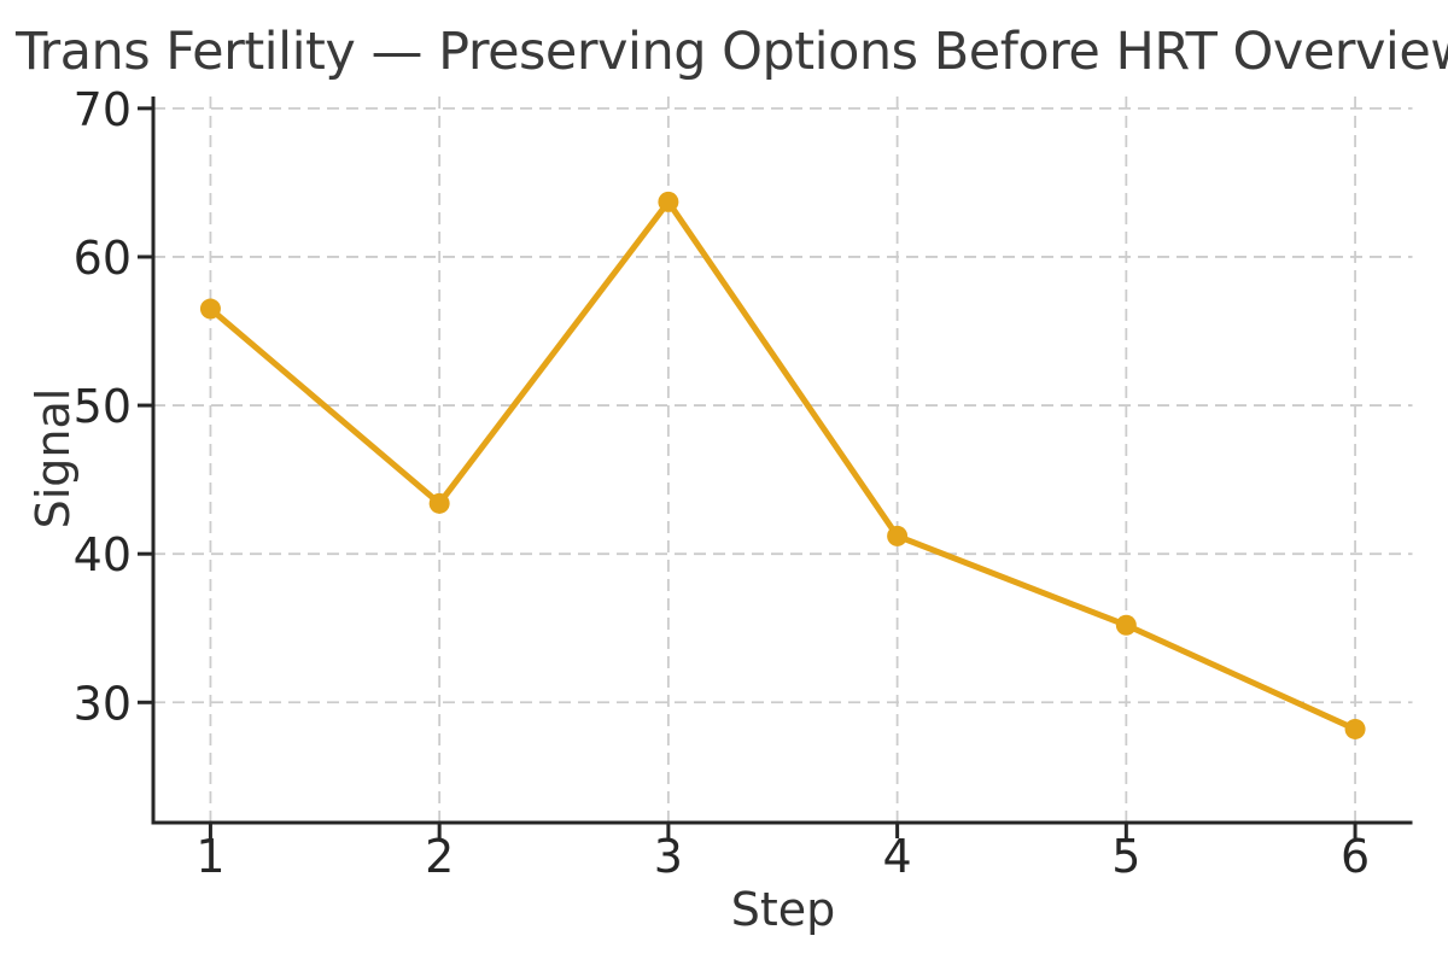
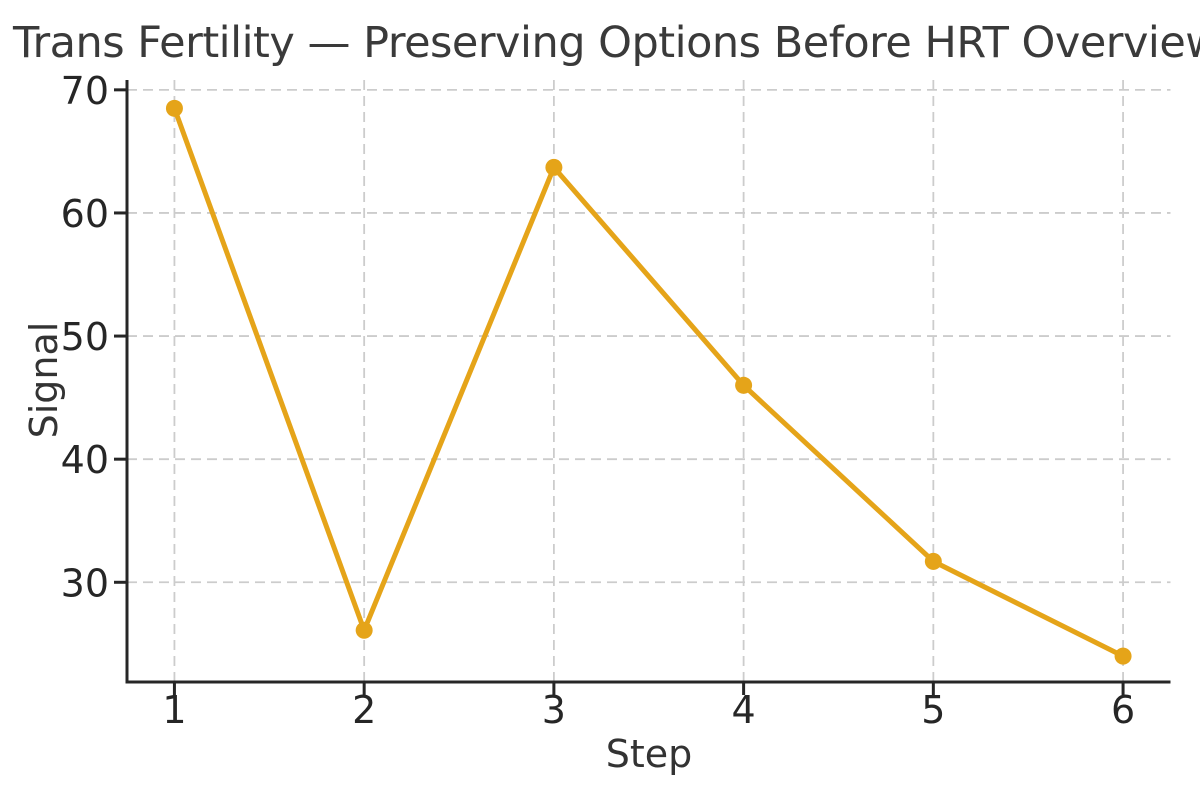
1: 56.5 -> 68.5
2: 43.4 -> 26.1
4: 41.2 -> 46.0
5: 35.2 -> 31.7
6: 28.2 -> 24.0
